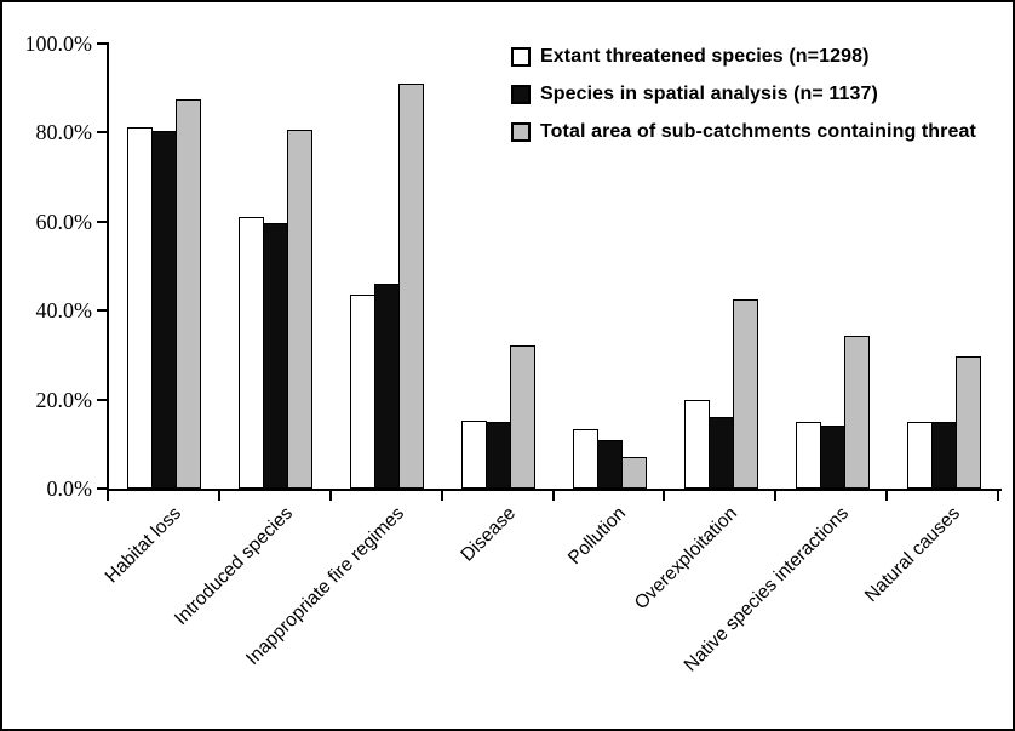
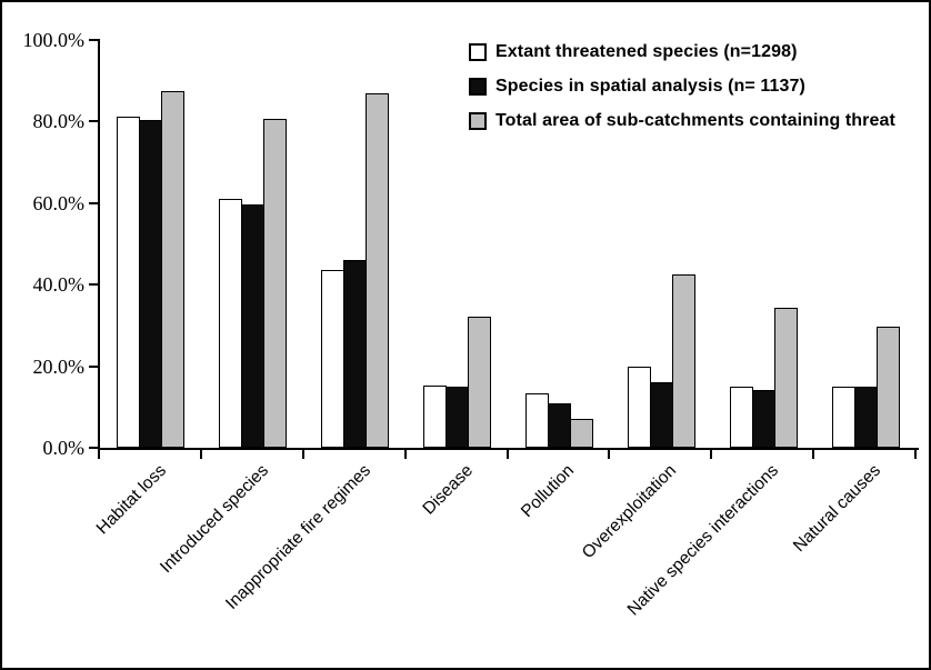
Total area of sub-catchments containing threat/Inappropriate fire regimes: 91% -> 87%
